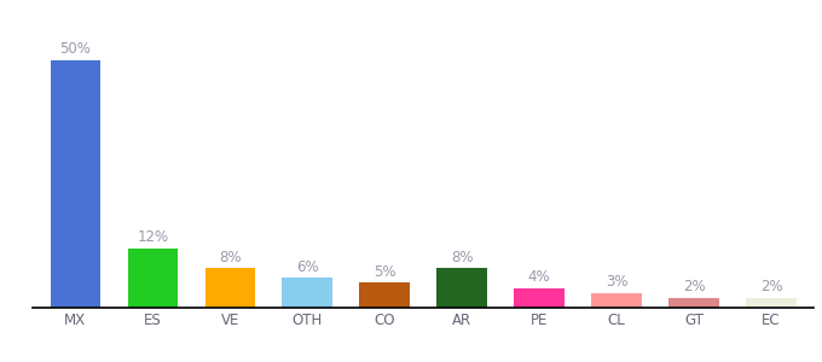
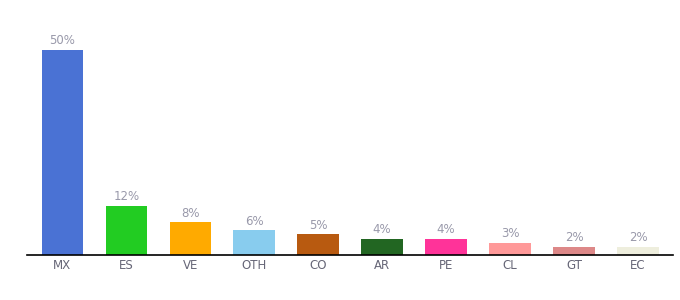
AR: 8% -> 4%
